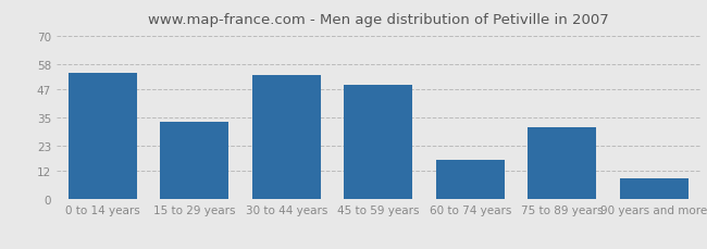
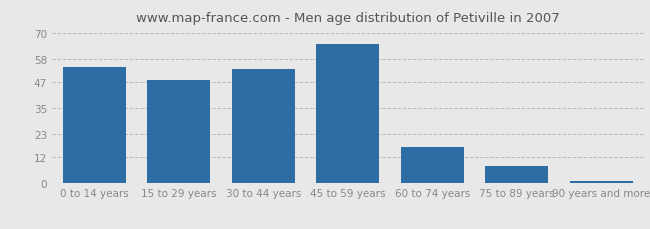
15 to 29 years: 33 -> 48
45 to 59 years: 49 -> 65
75 to 89 years: 31 -> 8
90 years and more: 9 -> 1
